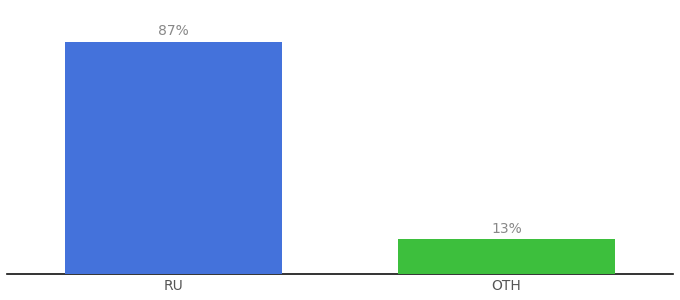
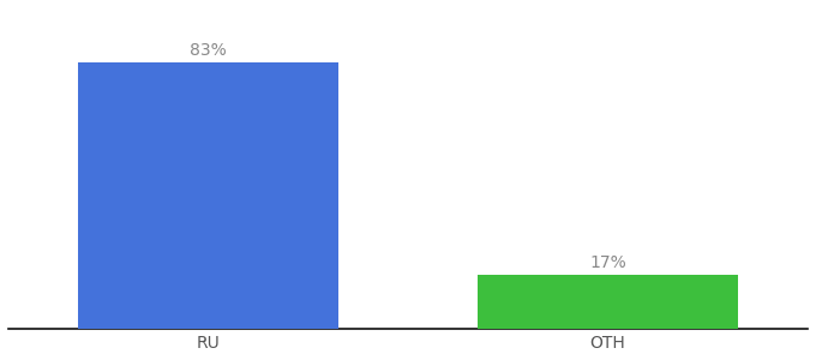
RU: 87% -> 83%
OTH: 13% -> 17%
